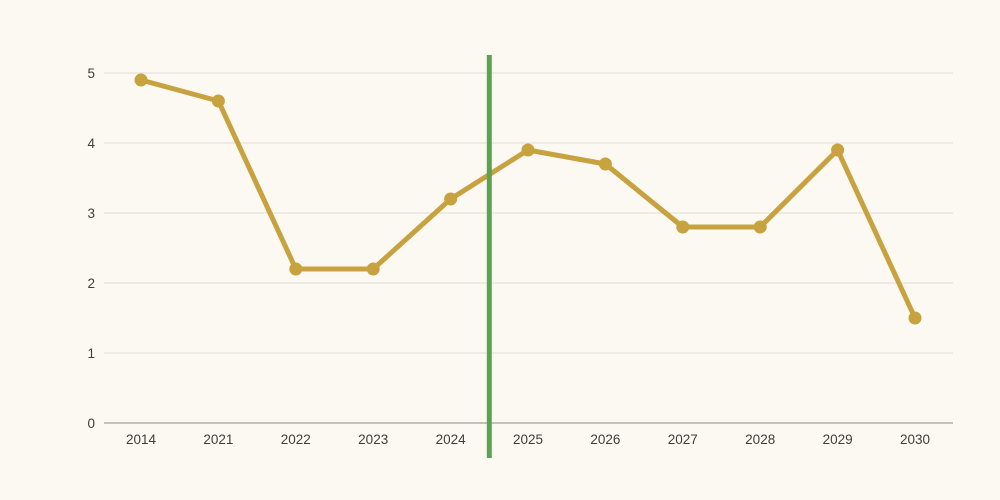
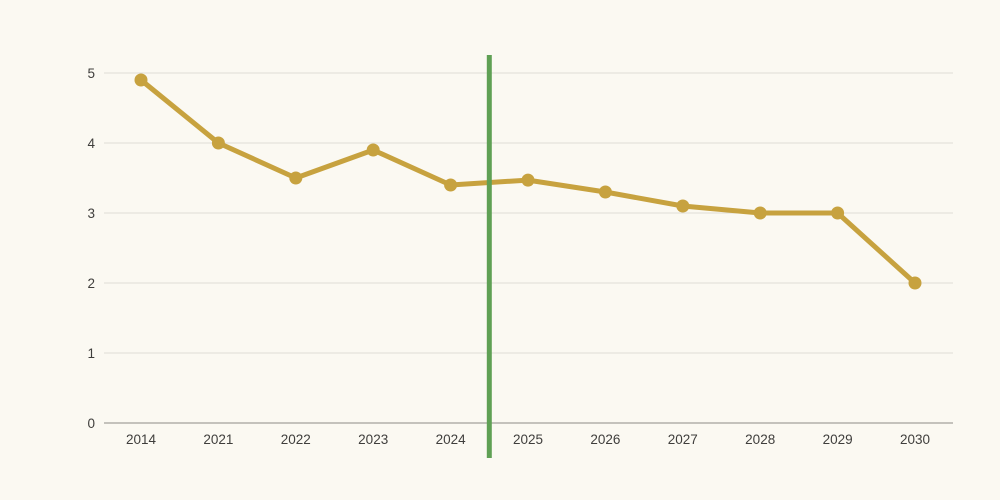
2021: 4.6 -> 4.0
2022: 2.2 -> 3.5
2023: 2.2 -> 3.9
2024: 3.2 -> 3.4
2025: 3.9 -> 3.5
2026: 3.7 -> 3.3
2027: 2.8 -> 3.1
2028: 2.8 -> 3.0
2029: 3.9 -> 3.0
2030: 1.5 -> 2.0
